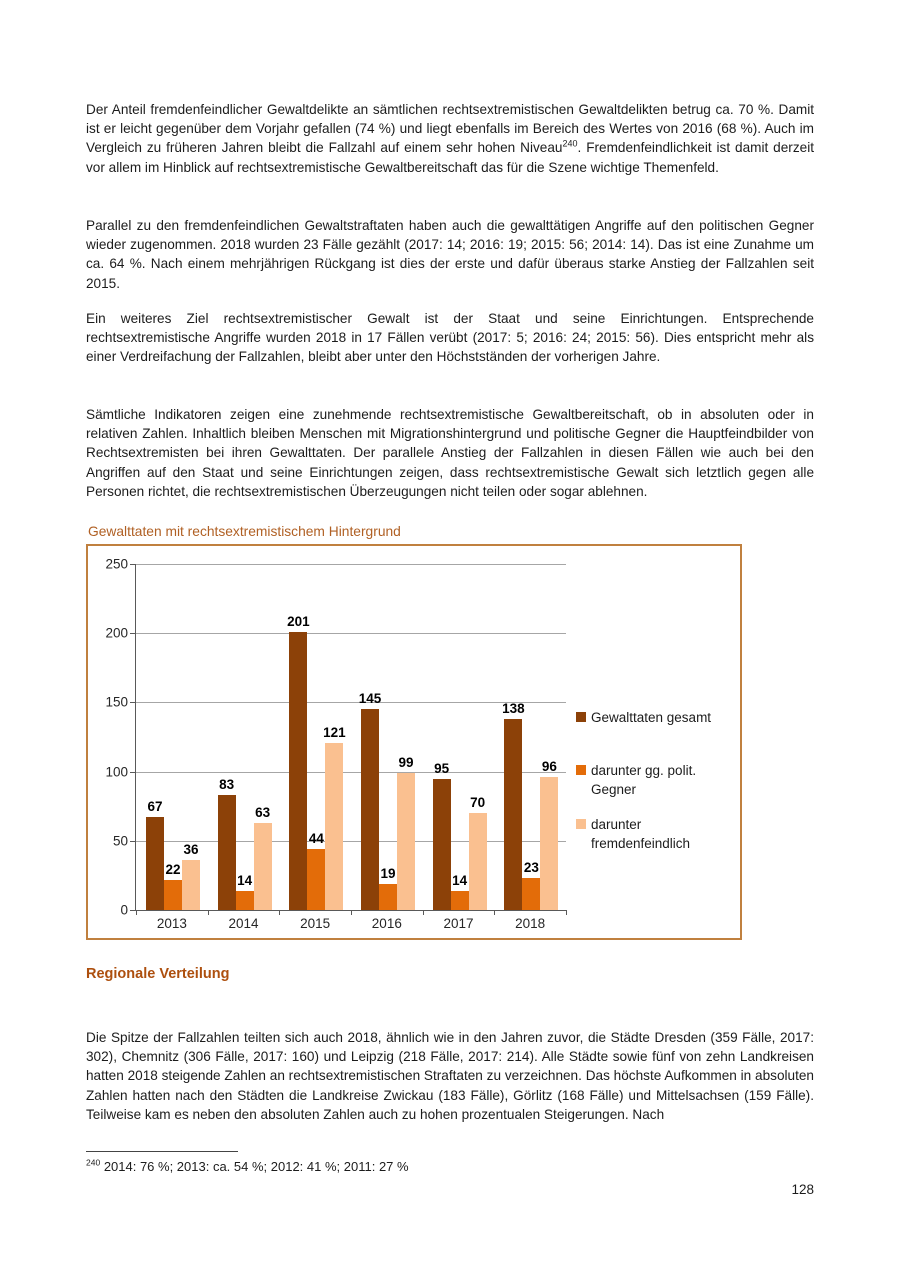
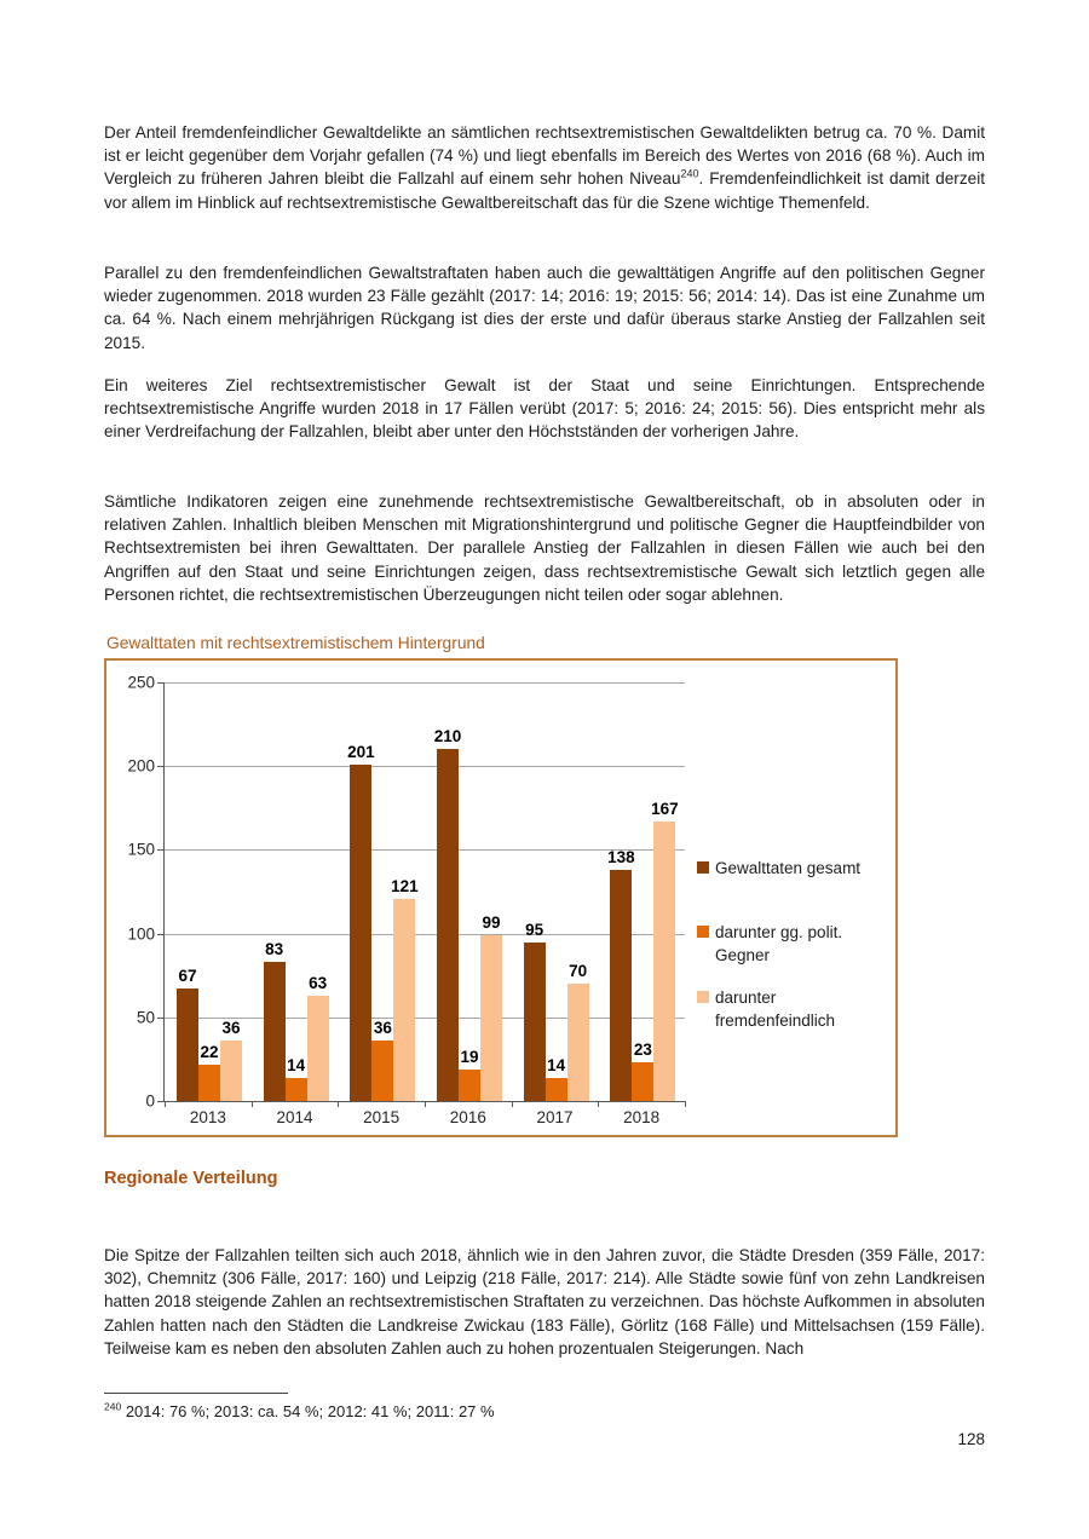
darunter gg. polit. Gegner/2015: 44 -> 36
Gewalttaten gesamt/2016: 145 -> 210
darunter fremdenfeindlich/2018: 96 -> 167
